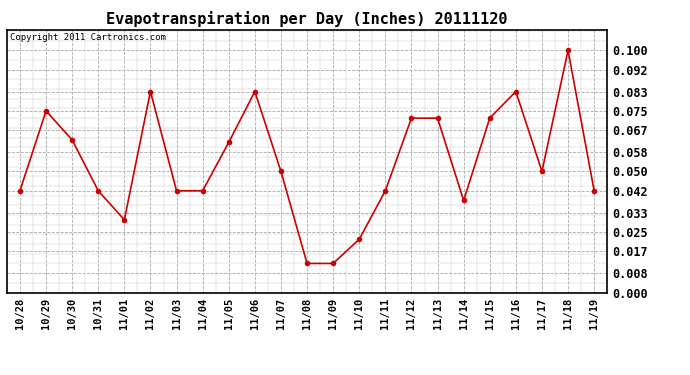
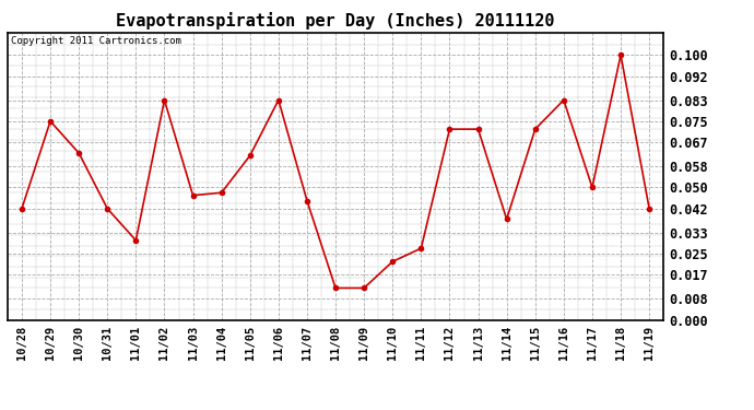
11/03: 0.042 -> 0.047
11/04: 0.042 -> 0.048
11/07: 0.050 -> 0.045
11/11: 0.042 -> 0.027
